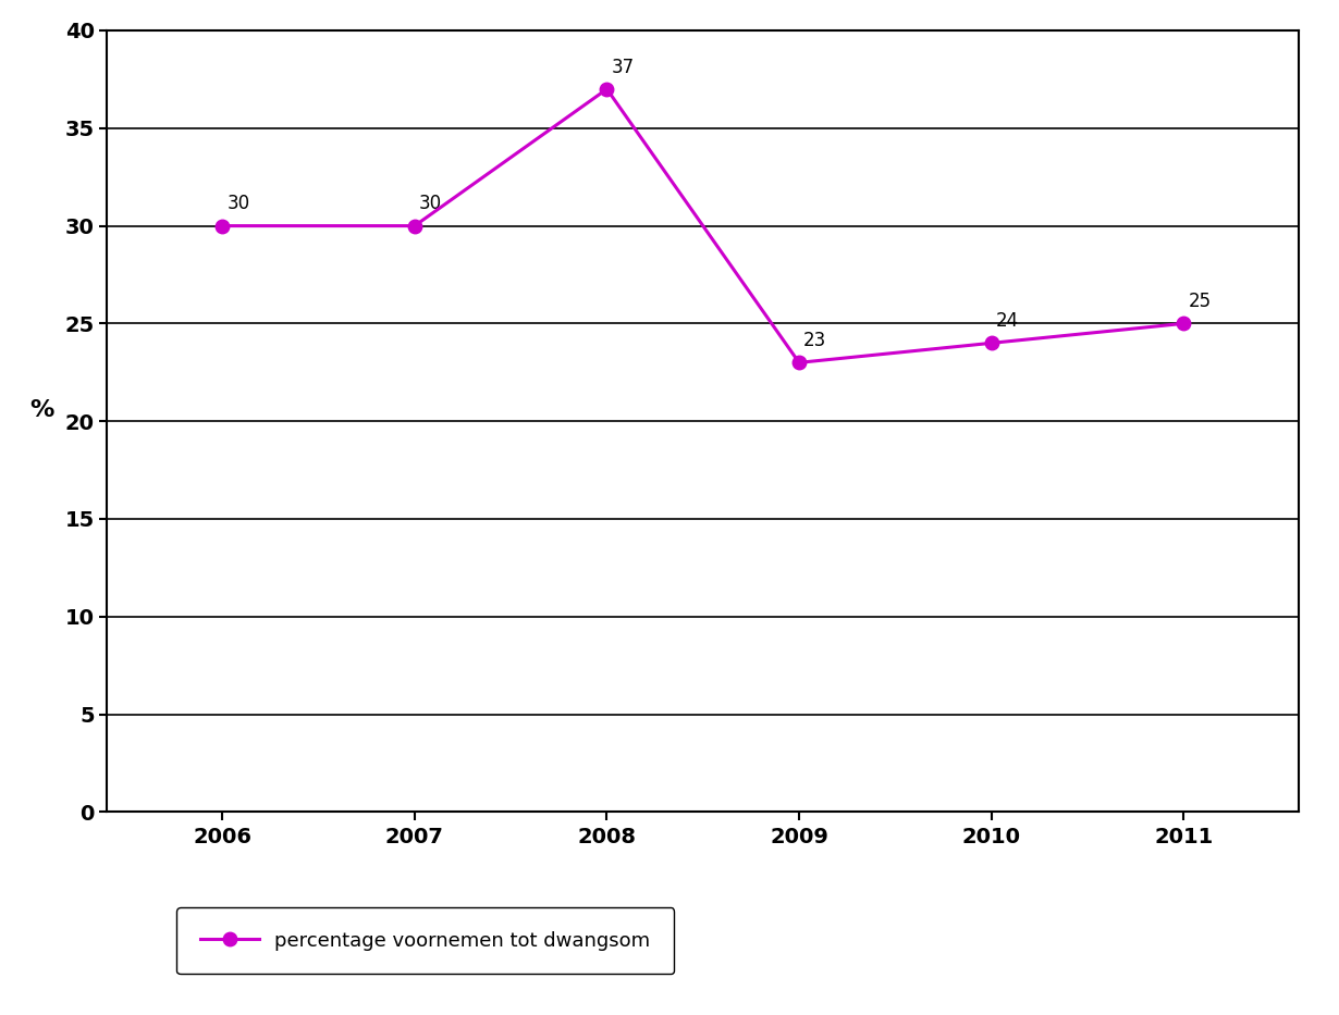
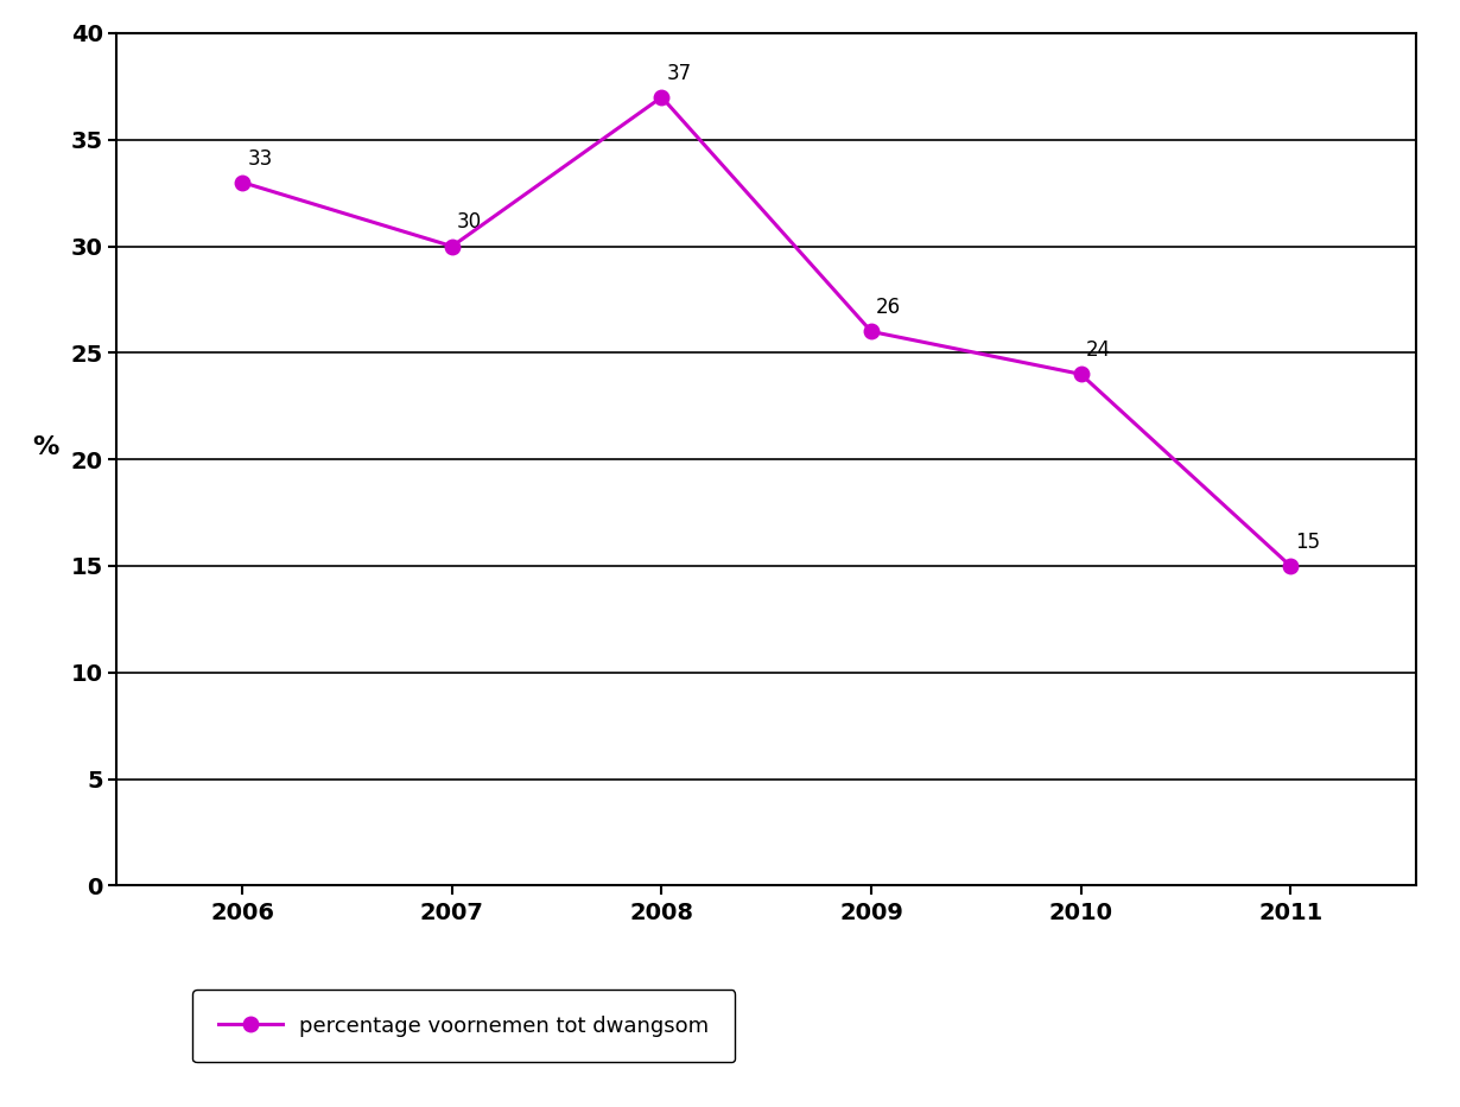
2006: 30 -> 33
2009: 23 -> 26
2011: 25 -> 15
